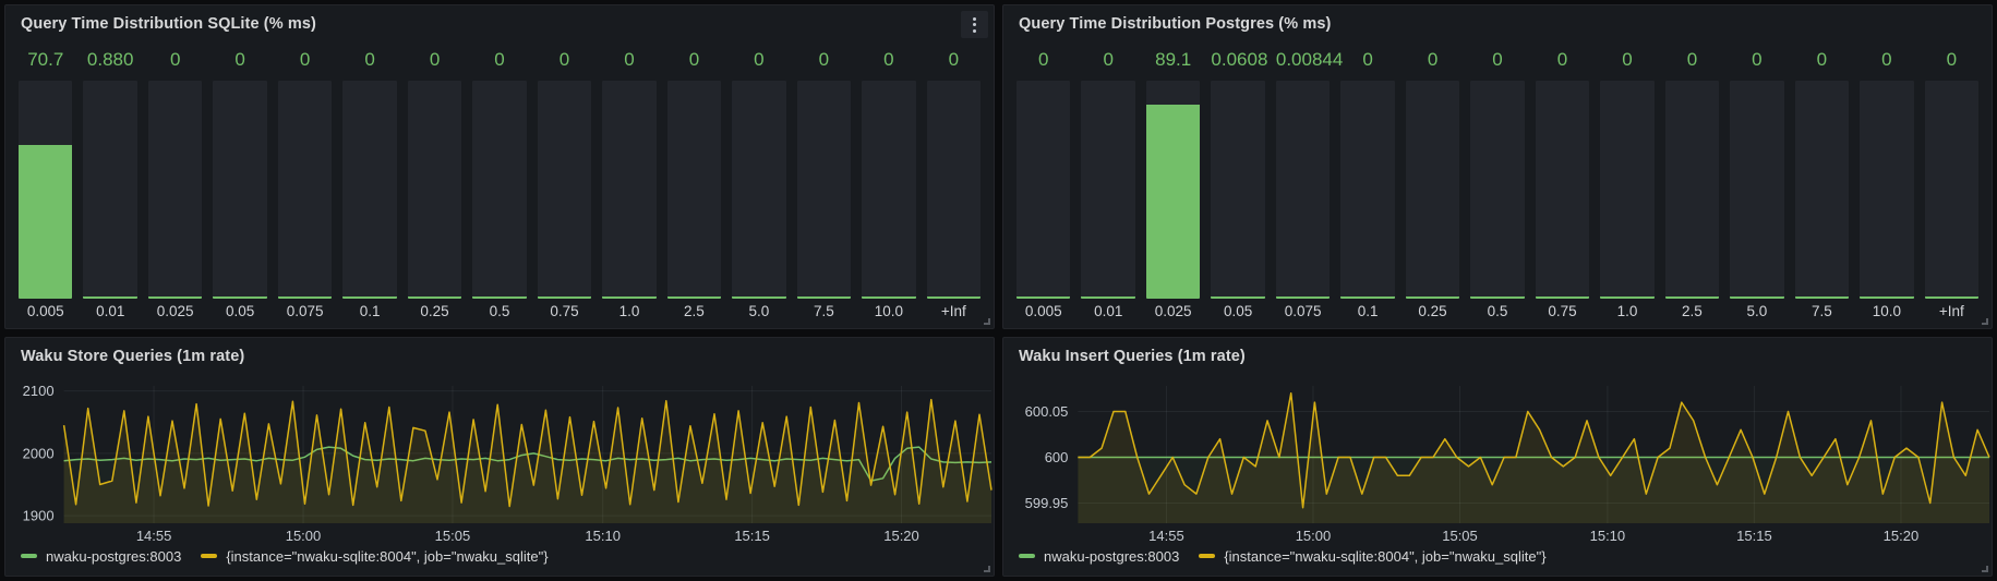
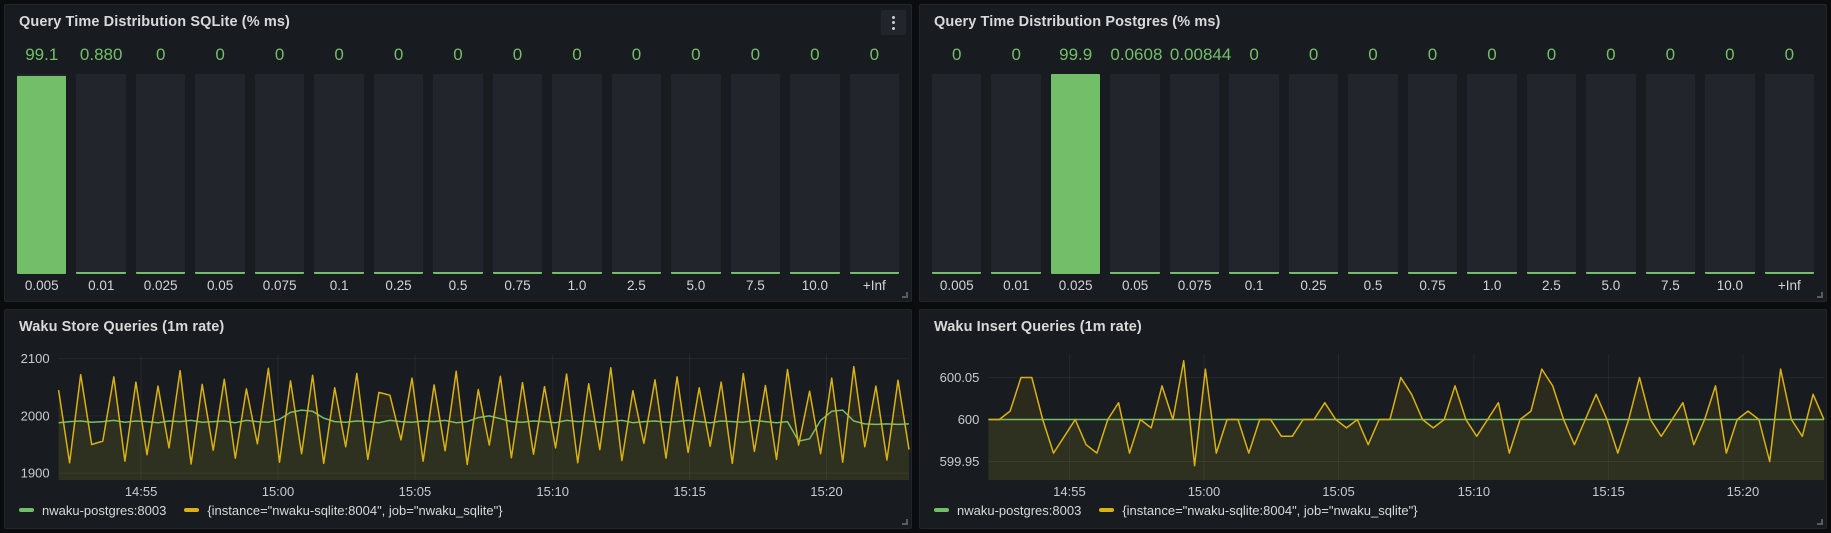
Query Time Distribution SQLite (% ms)/0.005: 70.7 -> 99.1
Query Time Distribution Postgres (% ms)/0.025: 89.1 -> 99.9
